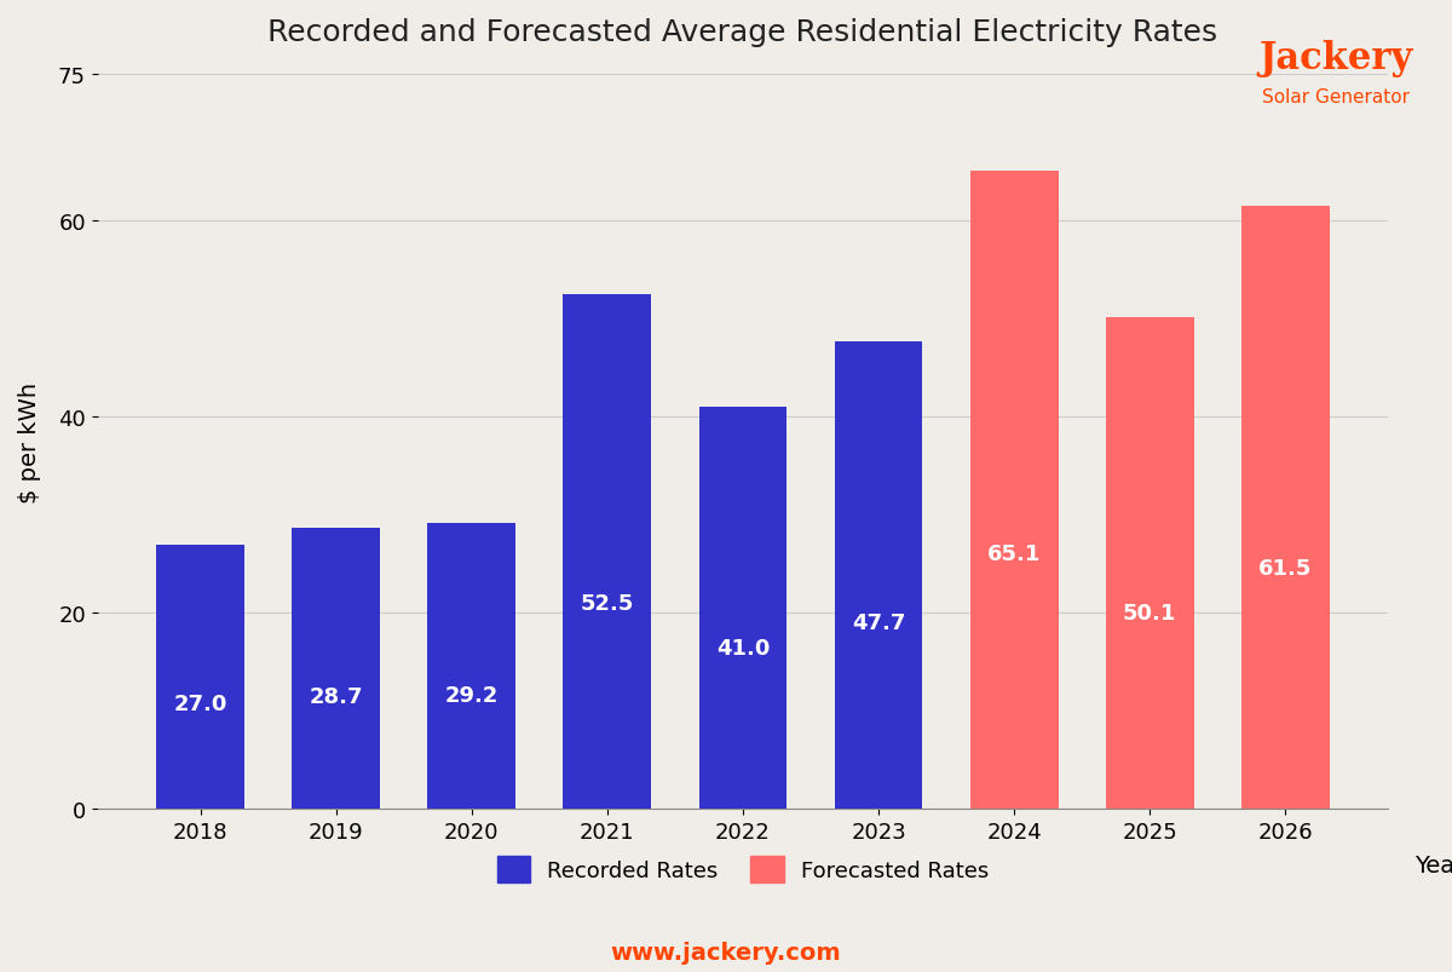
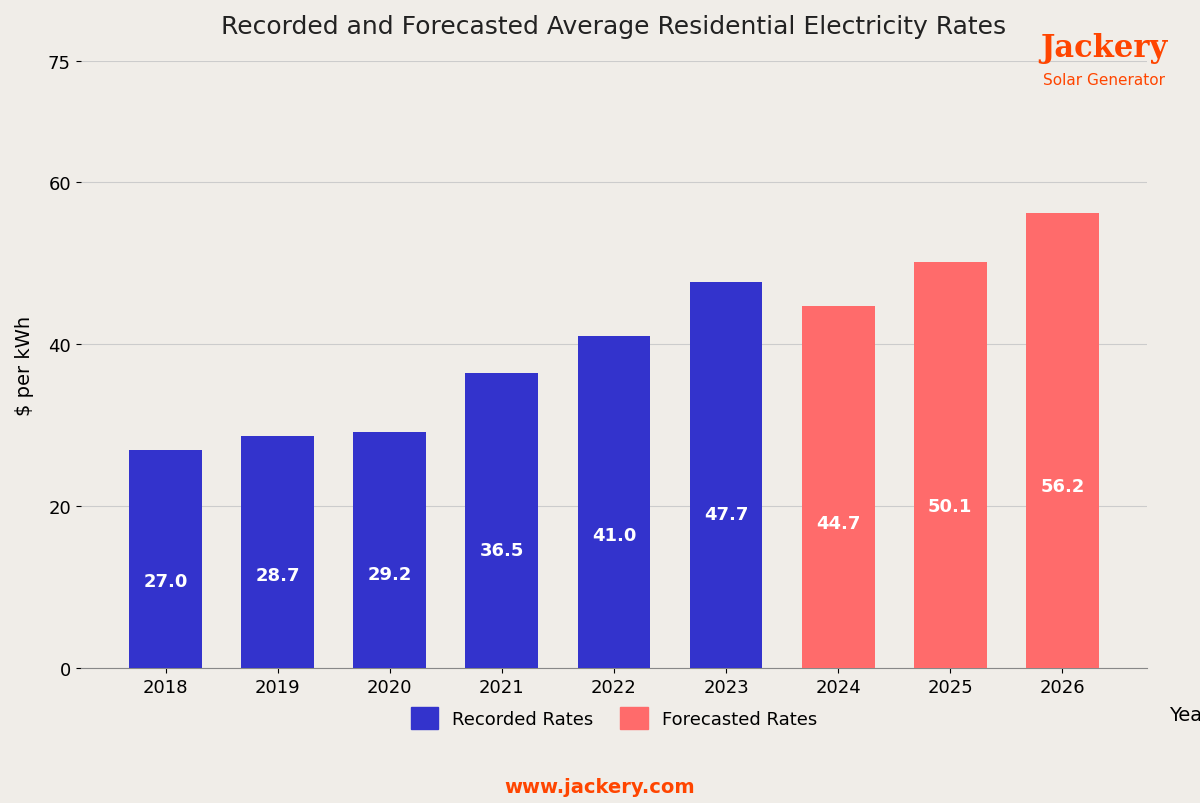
Recorded Rates/2021: 52.5 -> 36.5
Forecasted Rates/2024: 65.1 -> 44.7
Forecasted Rates/2026: 61.5 -> 56.2
